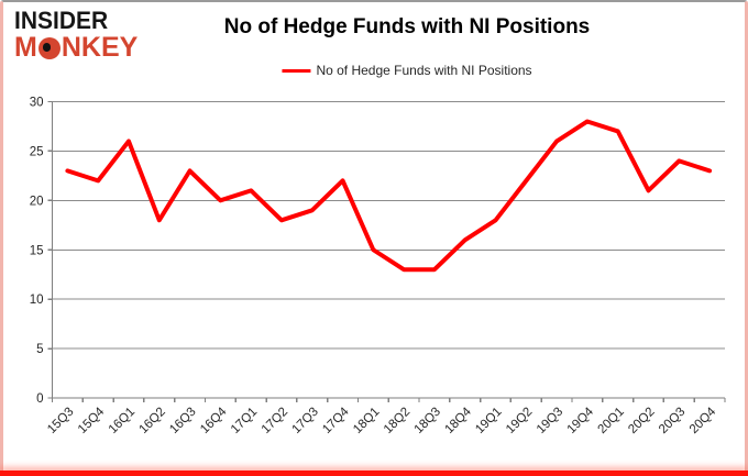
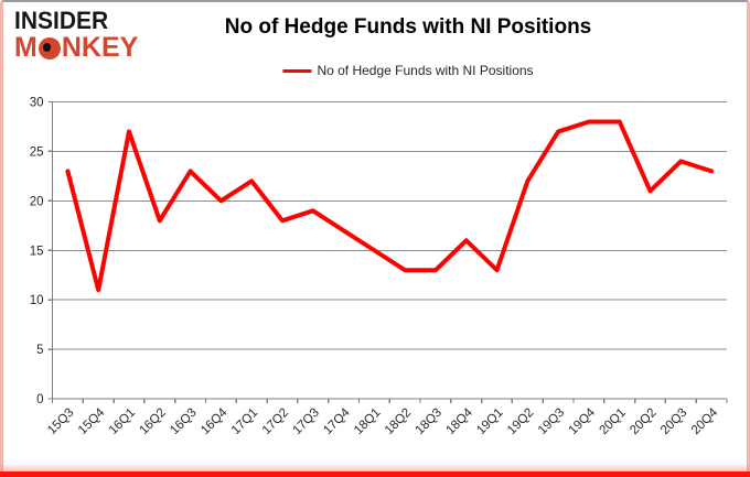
15Q4: 22 -> 11
16Q1: 26 -> 27
17Q1: 21 -> 22
17Q4: 22 -> 17
19Q1: 18 -> 13
19Q3: 26 -> 27
20Q1: 27 -> 28
